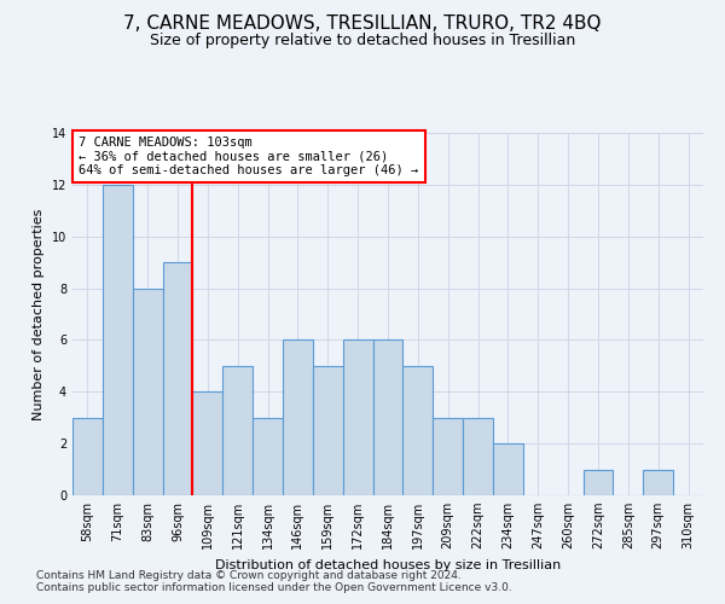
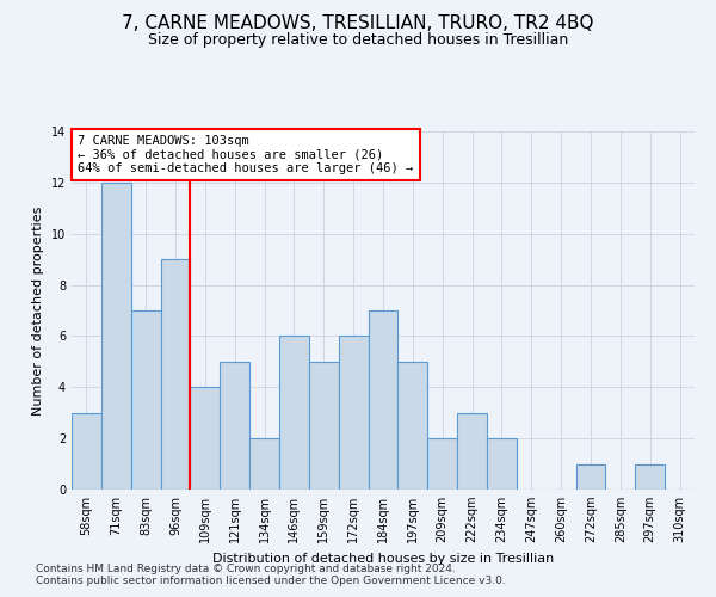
83sqm: 8 -> 7
134sqm: 3 -> 2
184sqm: 6 -> 7
209sqm: 3 -> 2
